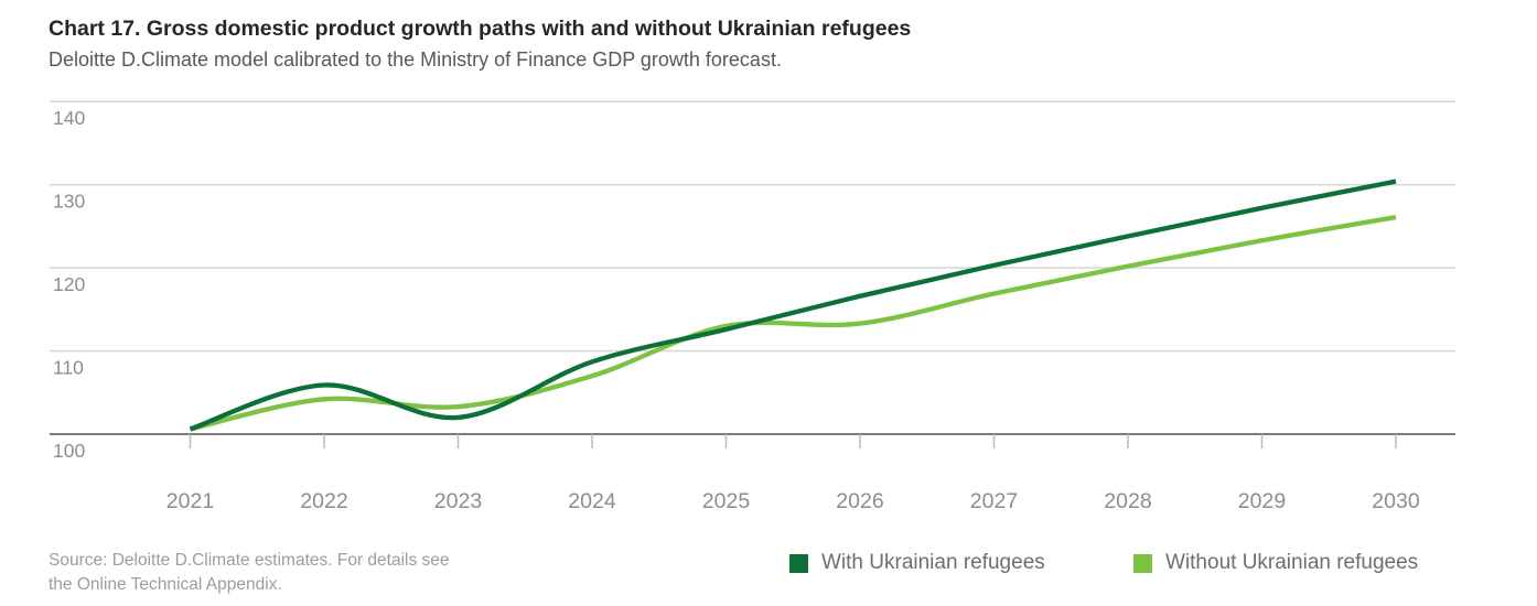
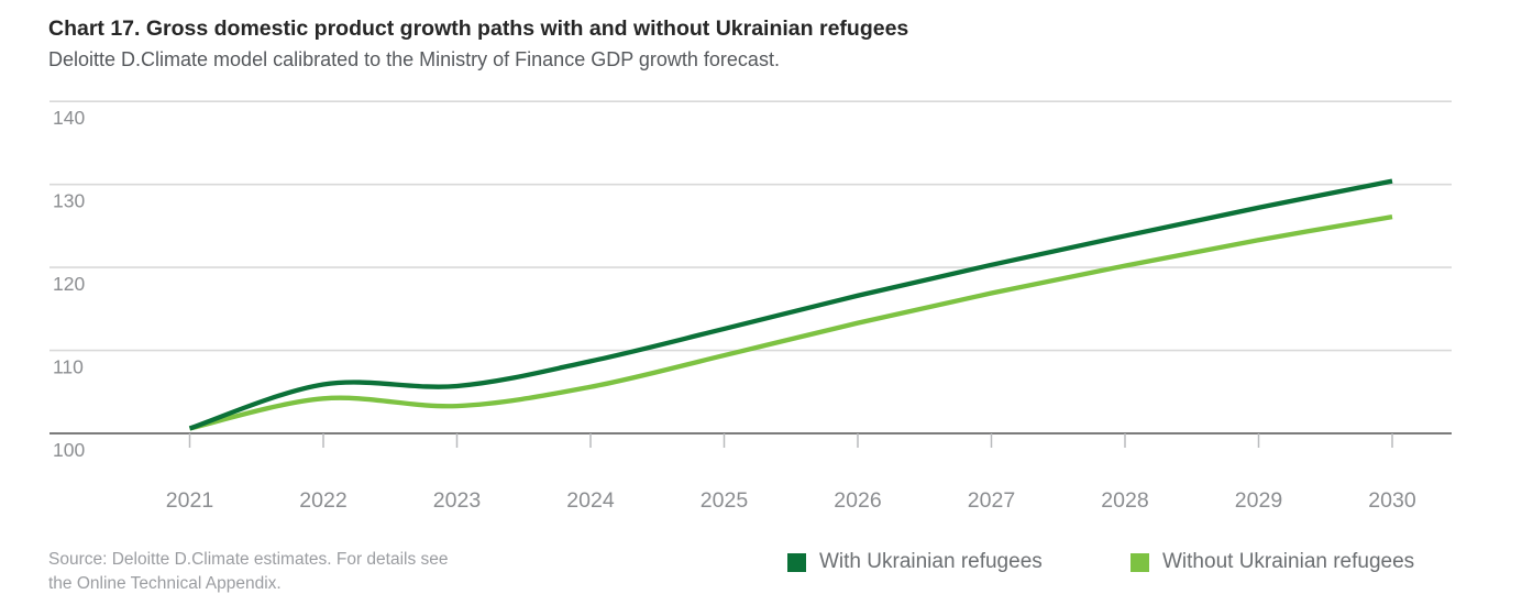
With Ukrainian refugees/2023: 102 -> 106
Without Ukrainian refugees/2024: 107 -> 106
Without Ukrainian refugees/2025: 113 -> 109
